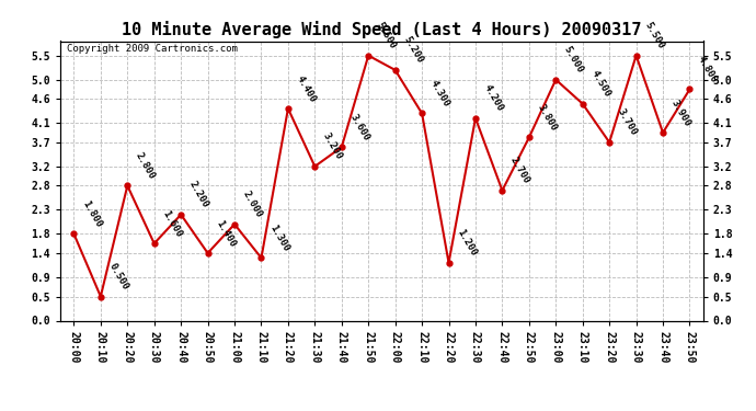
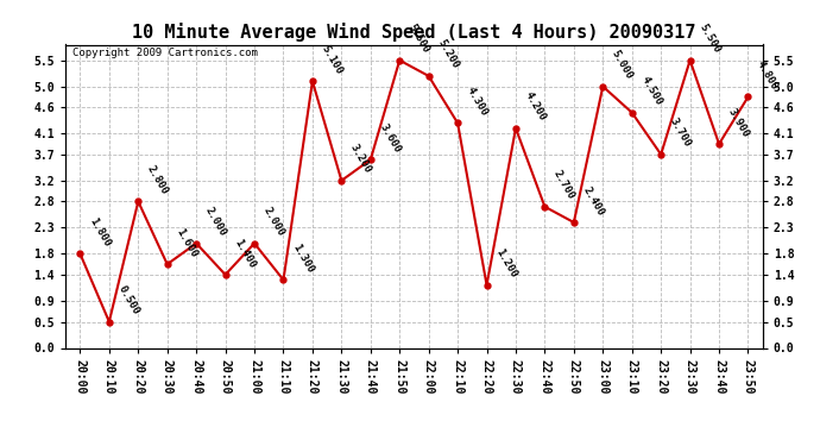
20:40: 2.200 -> 2.000
21:20: 4.400 -> 5.100
22:50: 3.800 -> 2.400
